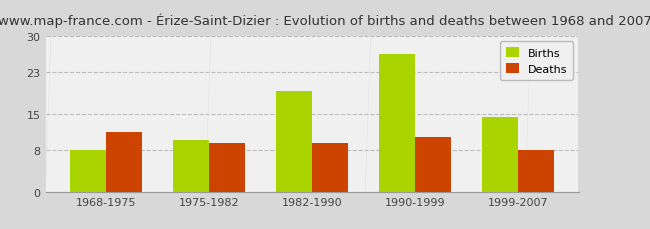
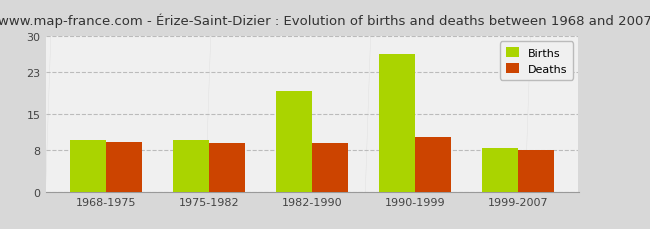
Births/1968-1975: 8.0 -> 10.0
Deaths/1968-1975: 11.5 -> 9.6
Births/1999-2007: 14.5 -> 8.4
